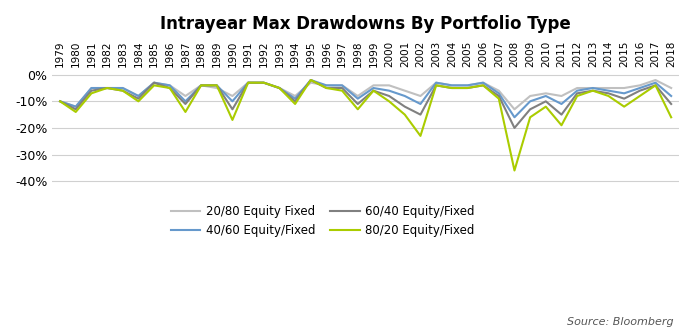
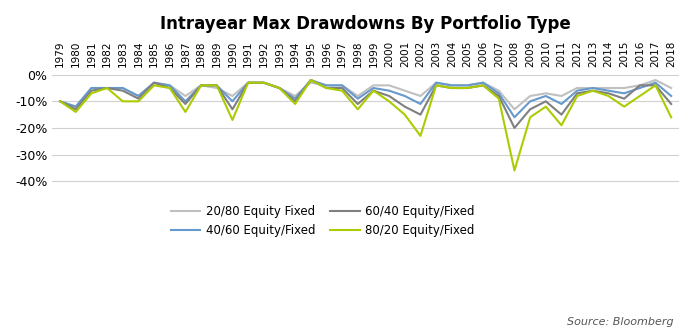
80/20 Equity/Fixed/1983: -6% -> -10%
60/40 Equity/Fixed/2016: -6% -> -4%
